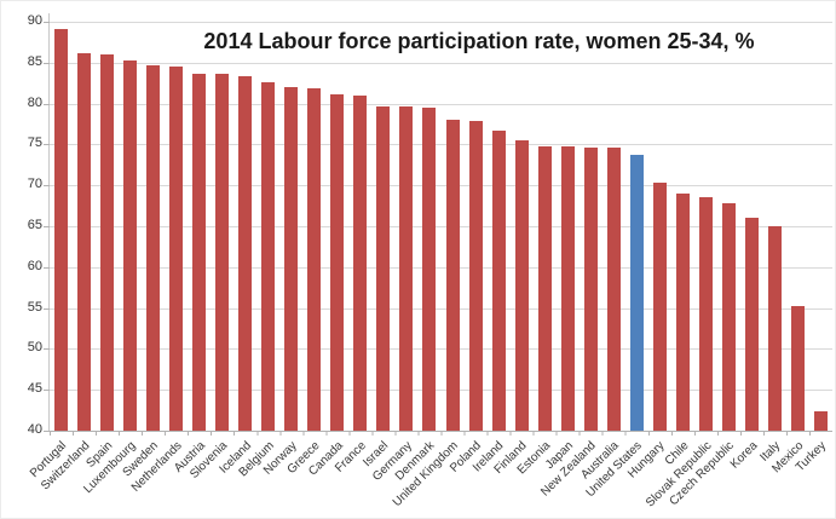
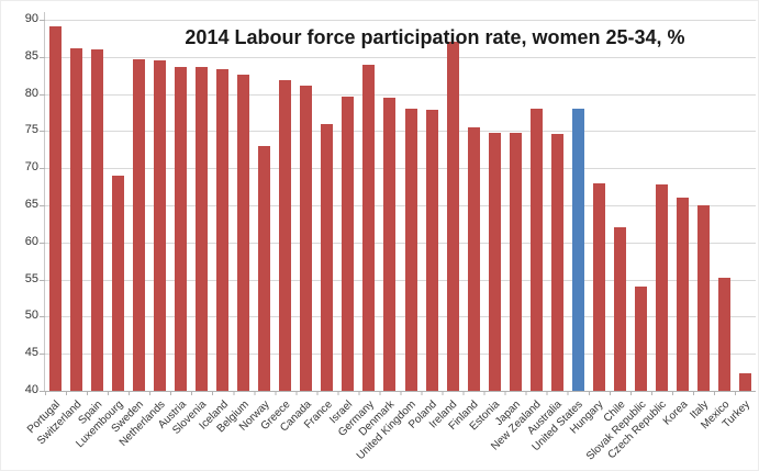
Luxembourg: 85 -> 69
Norway: 82 -> 73
France: 81 -> 76
Germany: 80 -> 84
Ireland: 77 -> 87
New Zealand: 75 -> 78
United States: 74 -> 78
Hungary: 70 -> 68
Chile: 69 -> 62
Slovak Republic: 68 -> 54
